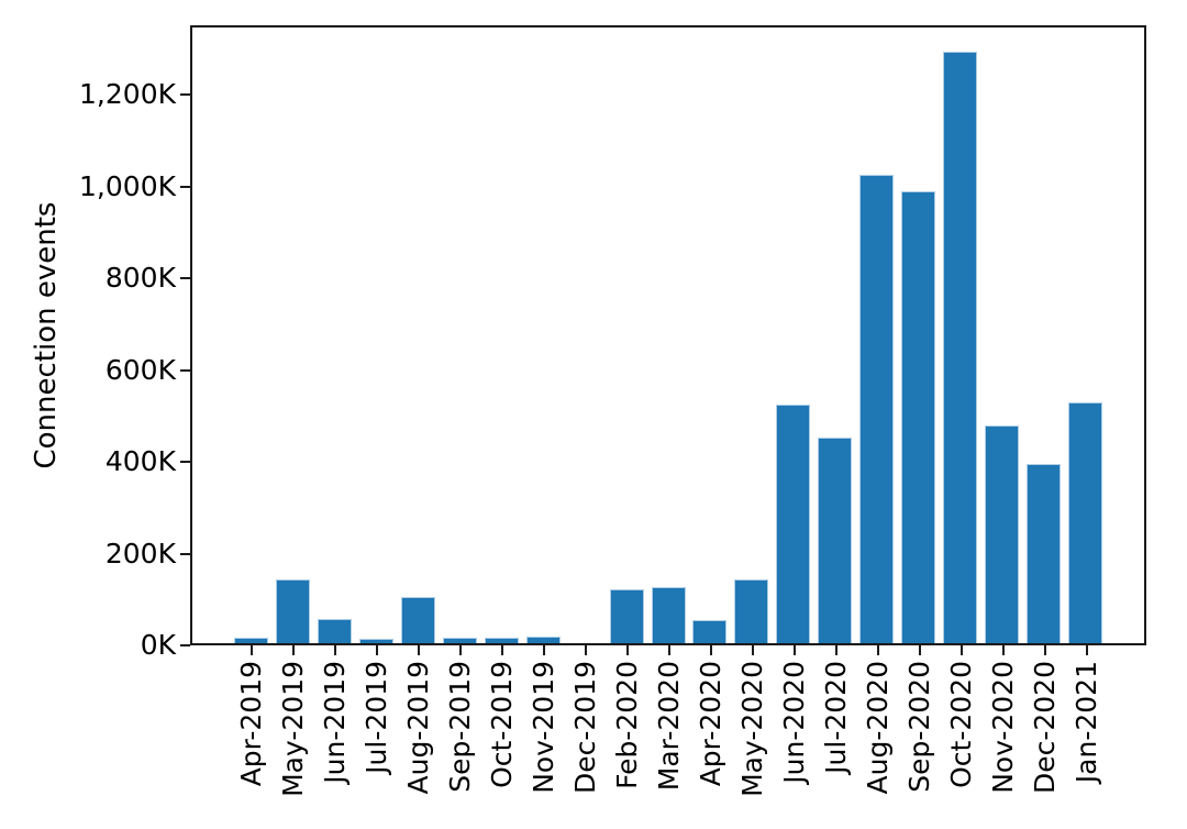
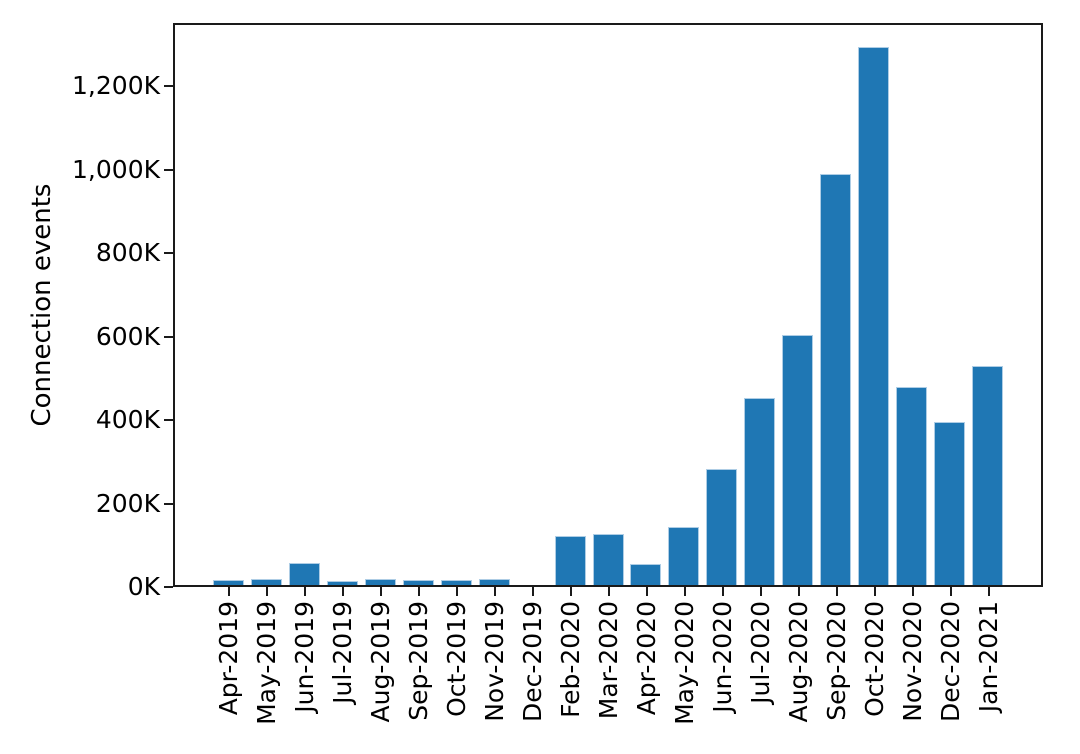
May-2019: 140K -> 10K
Aug-2019: 100K -> 20K
Jun-2020: 520K -> 280K
Aug-2020: 1020K -> 600K
